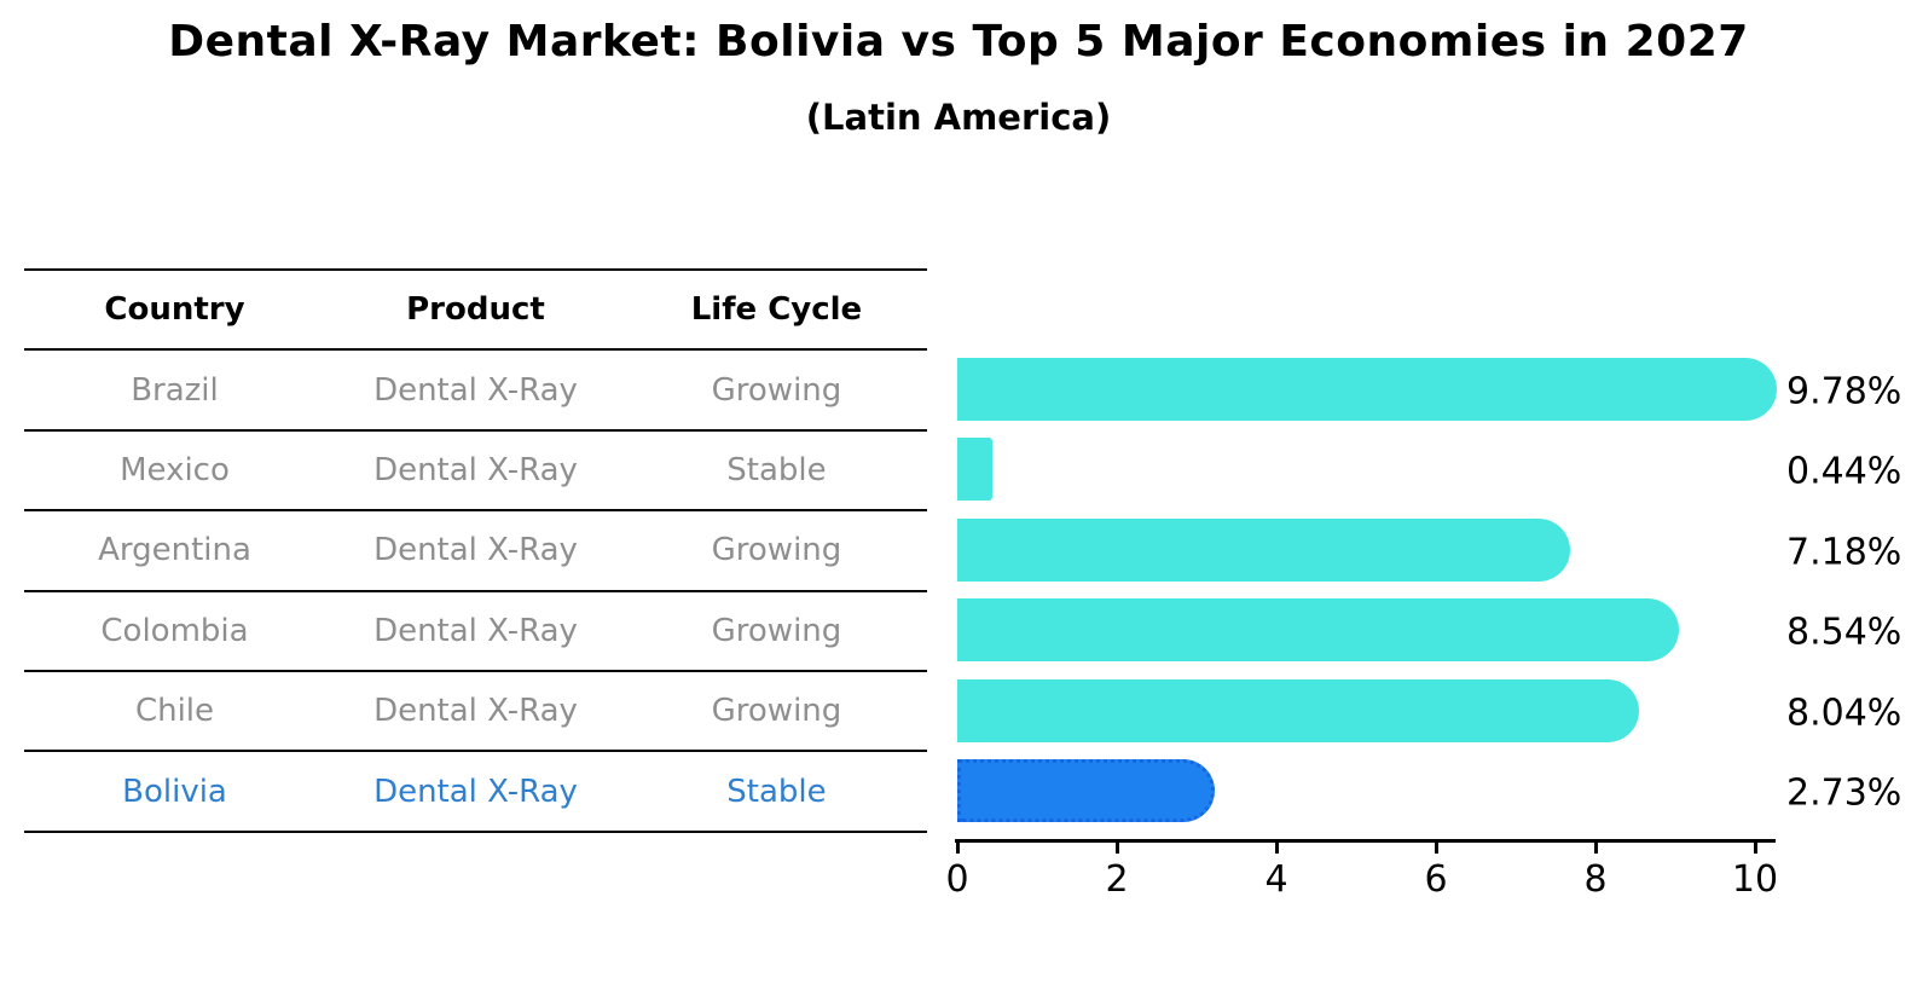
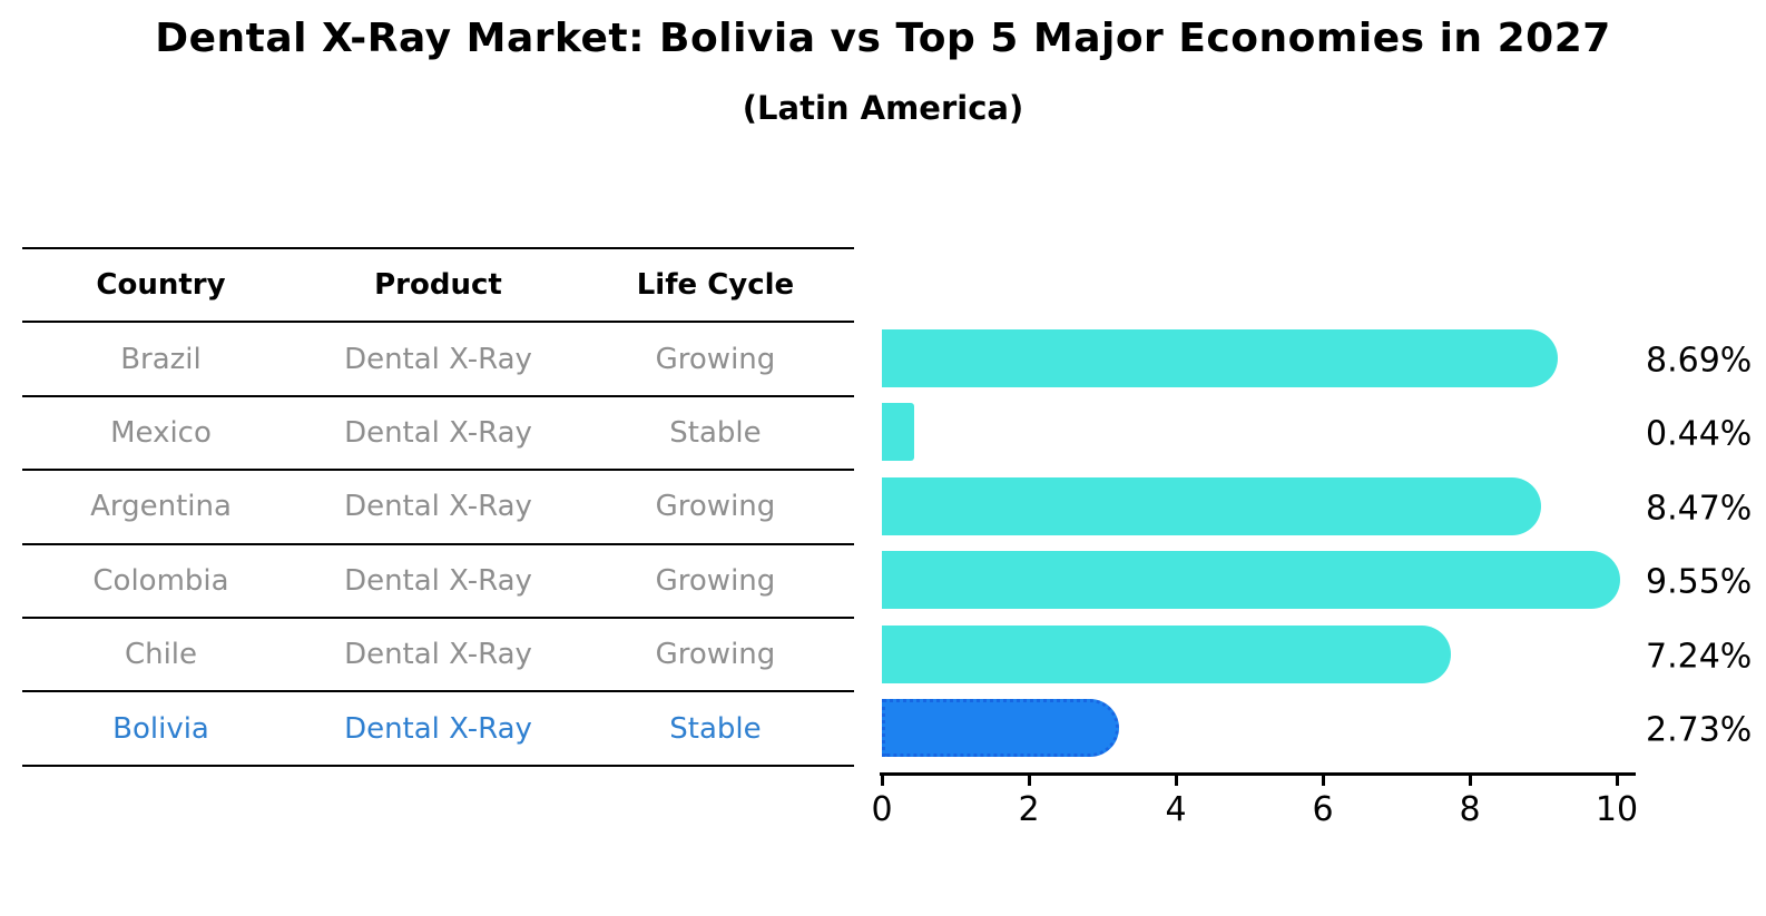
Brazil: 9.78% -> 8.69%
Argentina: 7.18% -> 8.47%
Colombia: 8.54% -> 9.55%
Chile: 8.04% -> 7.24%
